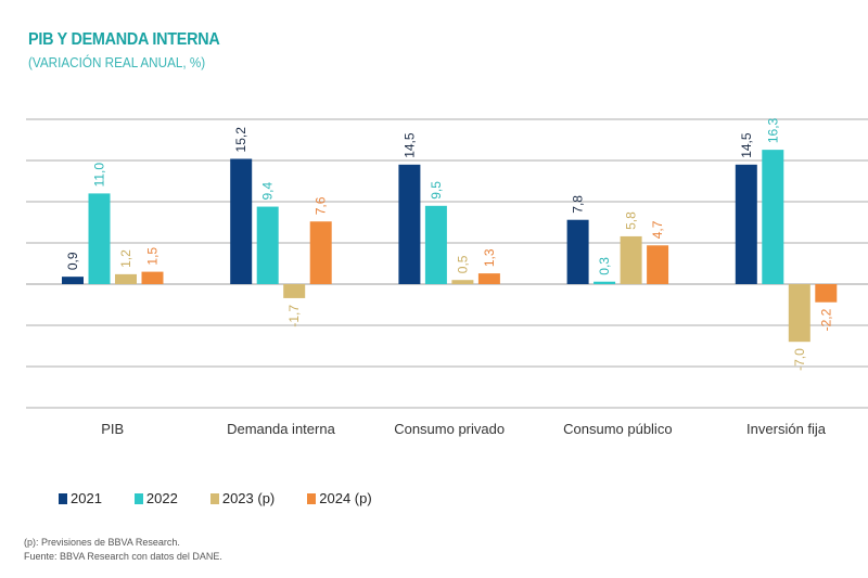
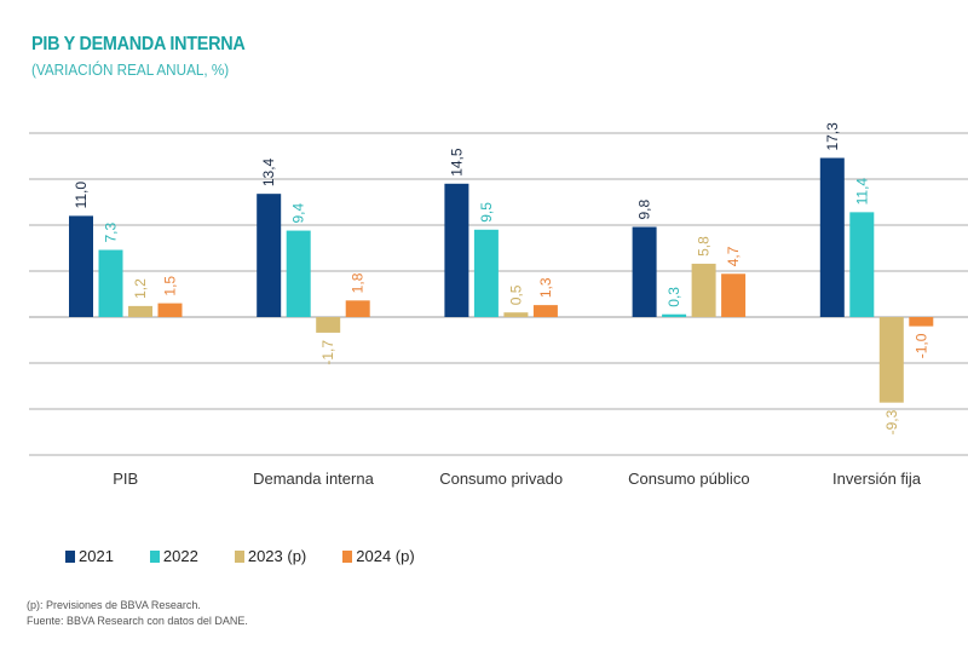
2021/PIB: 0,9 -> 11,0
2022/PIB: 11,0 -> 7,3
2021/Demanda interna: 15,2 -> 13,4
2024 (p)/Demanda interna: 7,6 -> 1,8
2021/Consumo público: 7,8 -> 9,8
2021/Inversión fija: 14,5 -> 17,3
2022/Inversión fija: 16,3 -> 11,4
2023 (p)/Inversión fija: -7,0 -> -9,3
2024 (p)/Inversión fija: -2,2 -> -1,0
